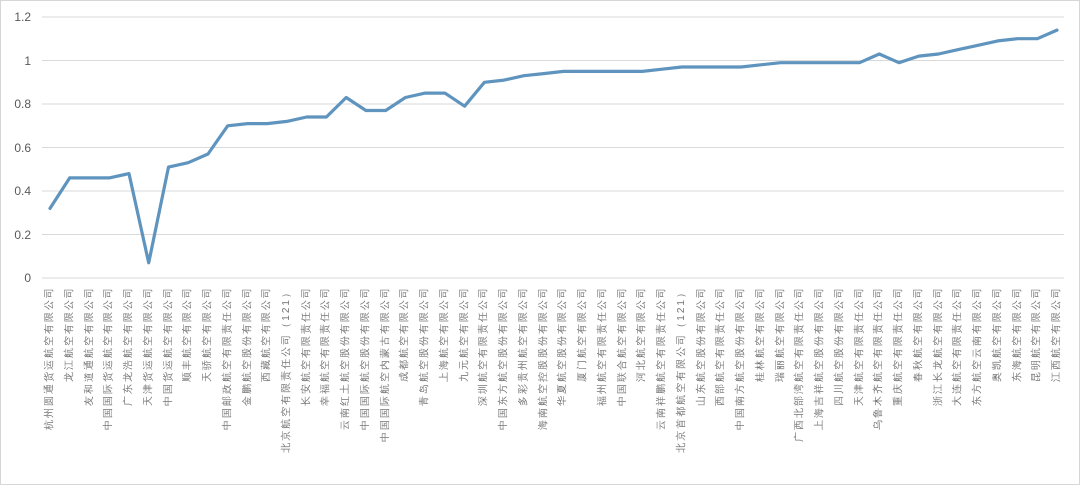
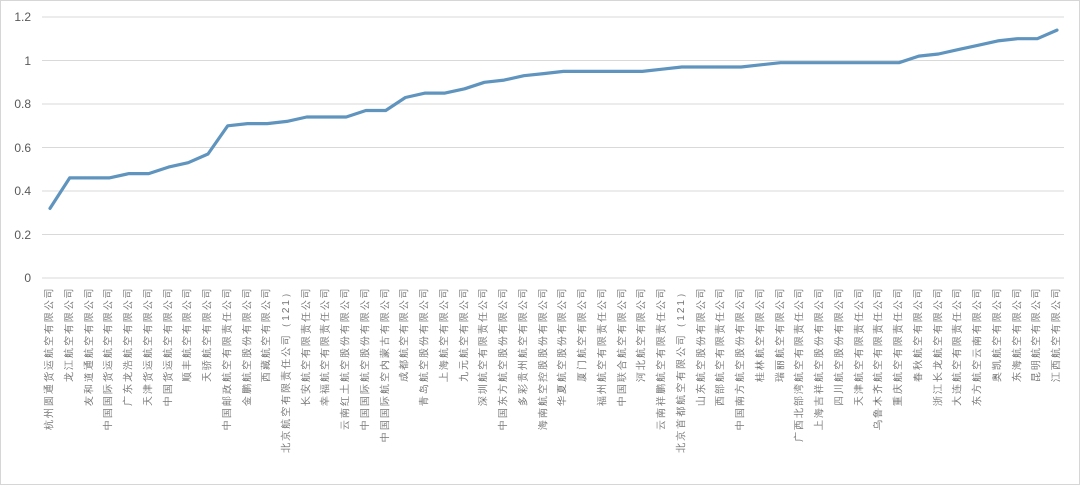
天津货运航空有限公司: 0.07 -> 0.48
云南红土航空股份有限公司: 0.83 -> 0.74
九元航空有限公司: 0.79 -> 0.87
乌鲁木齐航空有限责任公司: 1.03 -> 0.99
